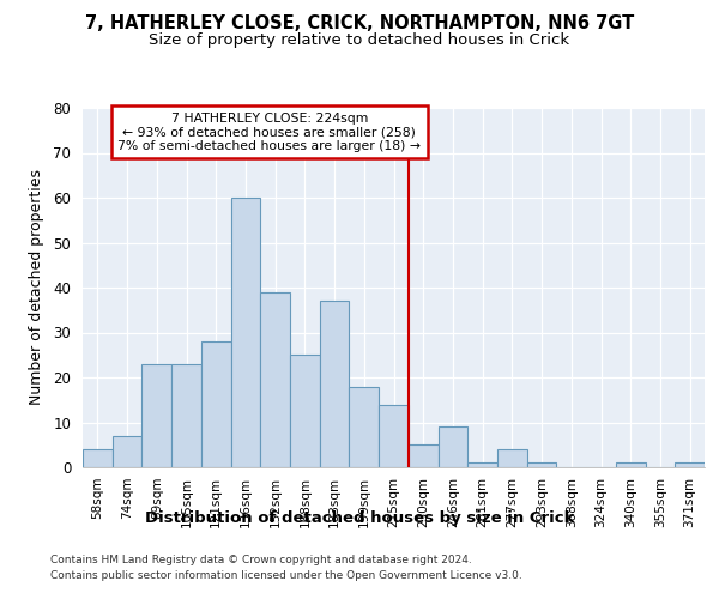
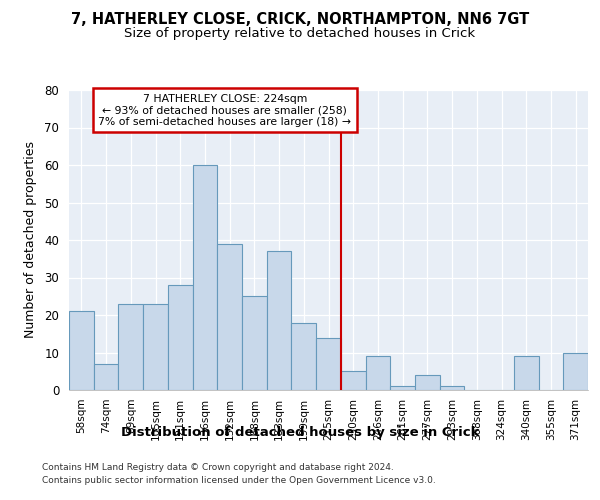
58sqm: 4 -> 21
340sqm: 1 -> 9
371sqm: 1 -> 10
